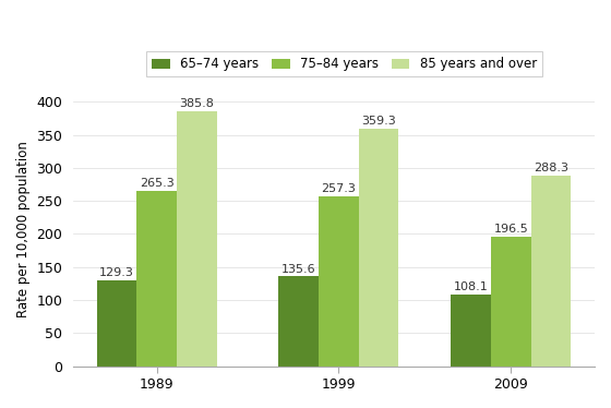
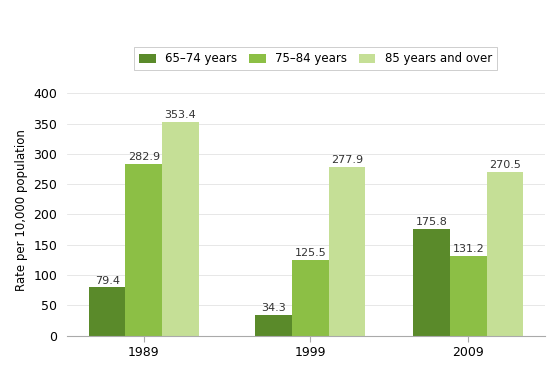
65–74 years/1989: 129.3 -> 79.4
75–84 years/1989: 265.3 -> 282.9
85 years and over/1989: 385.8 -> 353.4
65–74 years/1999: 135.6 -> 34.3
75–84 years/1999: 257.3 -> 125.5
85 years and over/1999: 359.3 -> 277.9
65–74 years/2009: 108.1 -> 175.8
75–84 years/2009: 196.5 -> 131.2
85 years and over/2009: 288.3 -> 270.5
